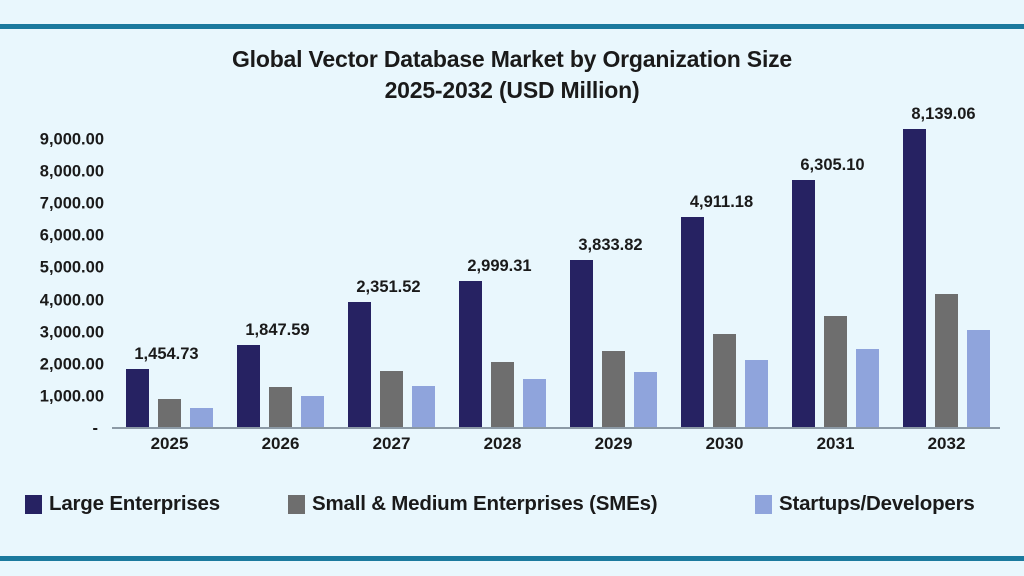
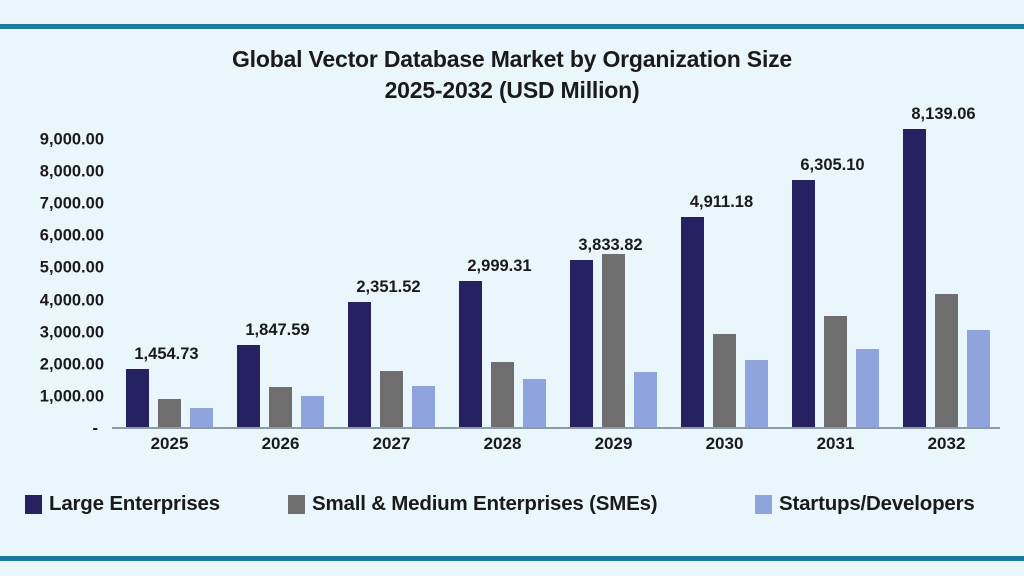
Small & Medium Enterprises (SMEs)/2029: 2400 -> 5400
